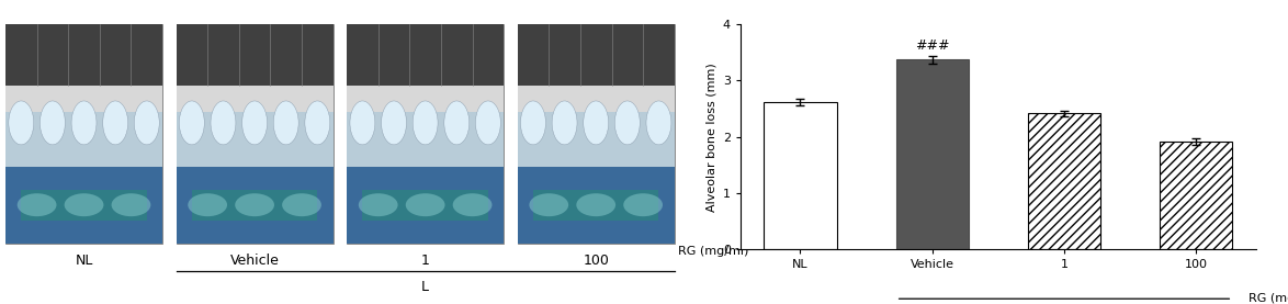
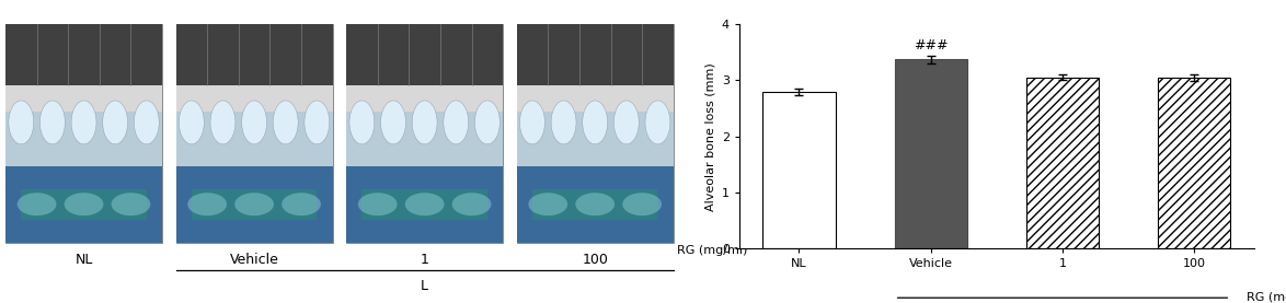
NL: 2.62 -> 2.80
1: 2.42 -> 3.05
100: 1.92 -> 3.04
